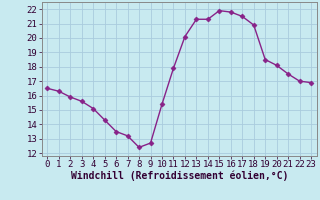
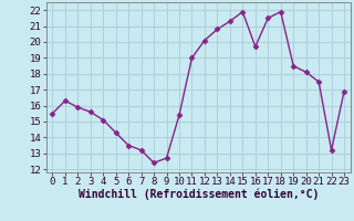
0: 16.5 -> 15.5
11: 17.9 -> 19.0
13: 21.3 -> 20.8
16: 21.8 -> 19.7
18: 20.9 -> 21.9
22: 17.0 -> 13.2
